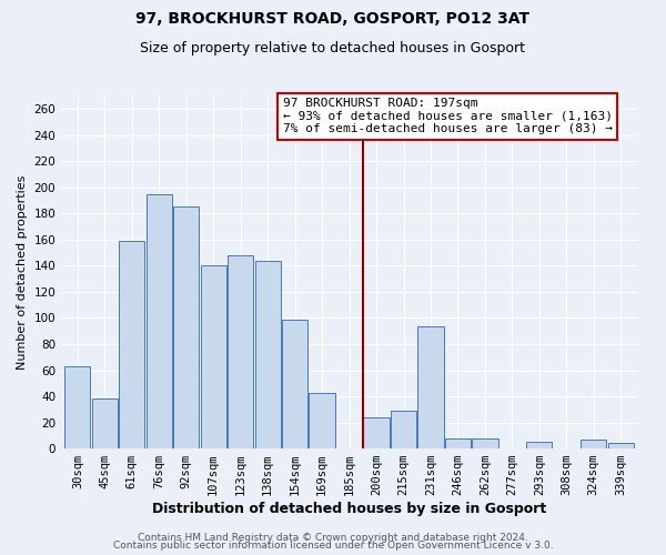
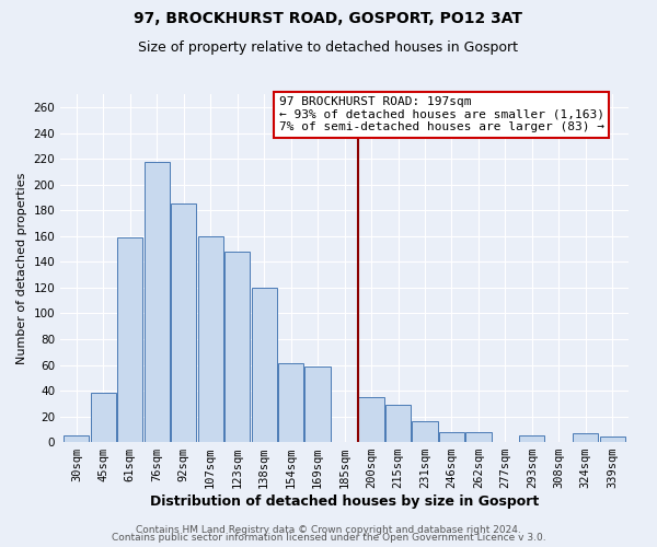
30sqm: 63 -> 5
76sqm: 195 -> 218
107sqm: 140 -> 160
138sqm: 144 -> 120
154sqm: 99 -> 61
169sqm: 43 -> 59
200sqm: 24 -> 35
231sqm: 94 -> 16
